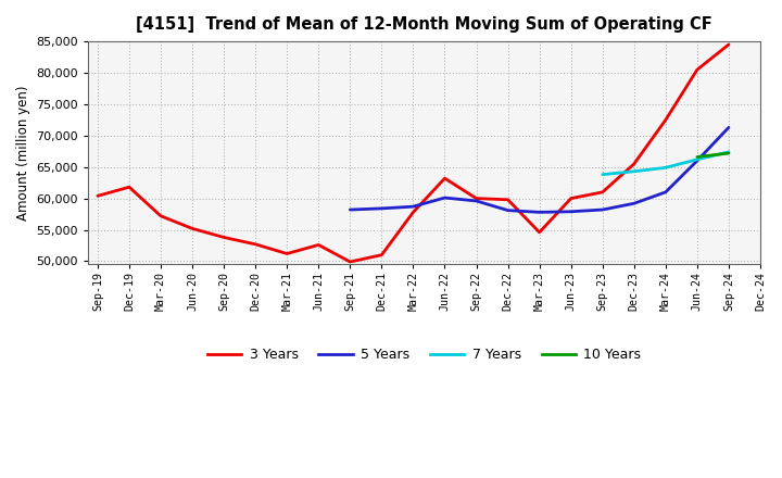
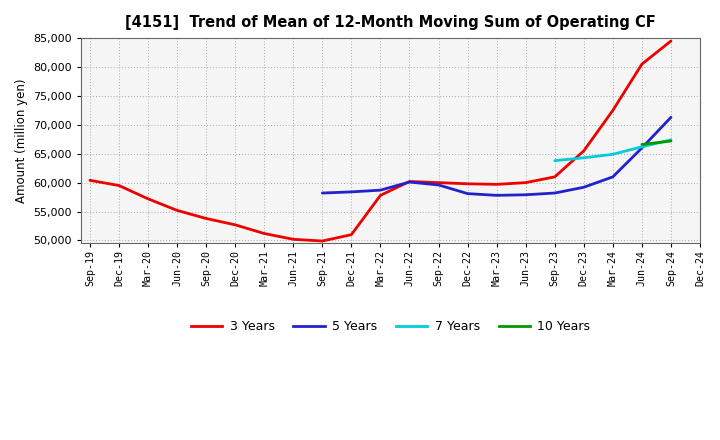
3 Years/Dec-19: 61,800 -> 59,500
3 Years/Jun-21: 52,600 -> 50,200
3 Years/Jun-22: 63,200 -> 60,200
3 Years/Mar-23: 54,600 -> 59,700
